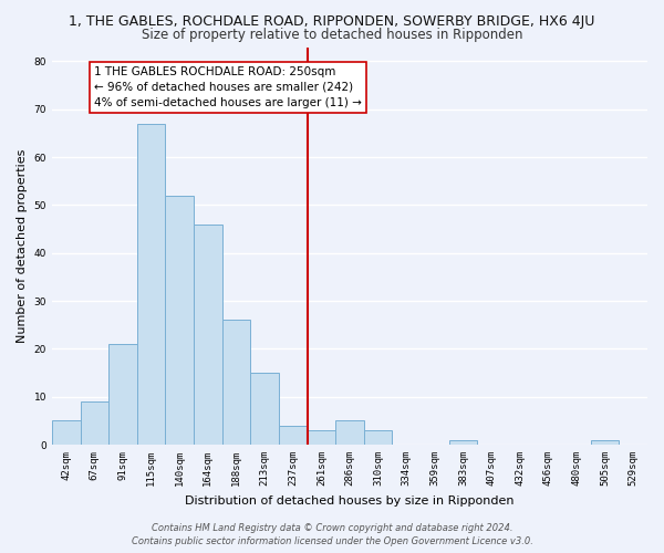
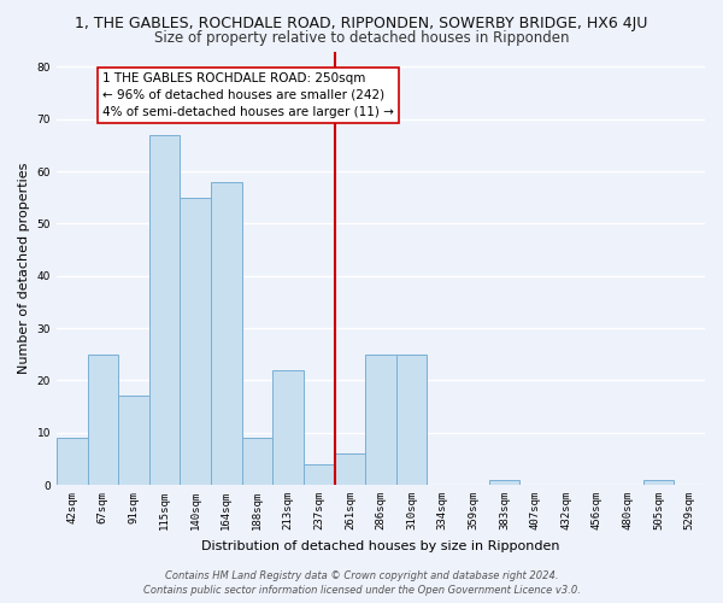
42sqm: 5 -> 9
67sqm: 9 -> 25
91sqm: 21 -> 17
140sqm: 52 -> 55
164sqm: 46 -> 58
188sqm: 26 -> 9
213sqm: 15 -> 22
261sqm: 3 -> 6
286sqm: 5 -> 25
310sqm: 3 -> 25
